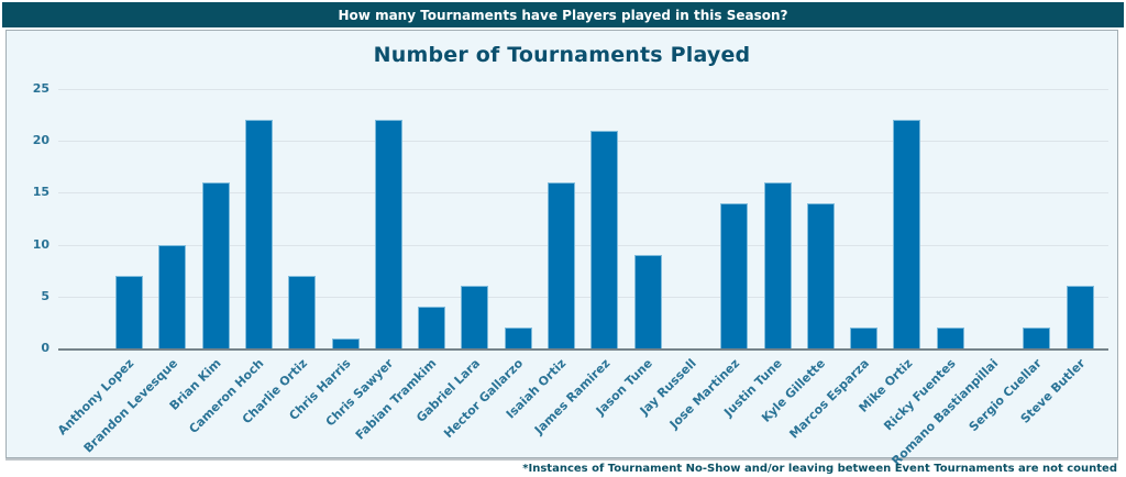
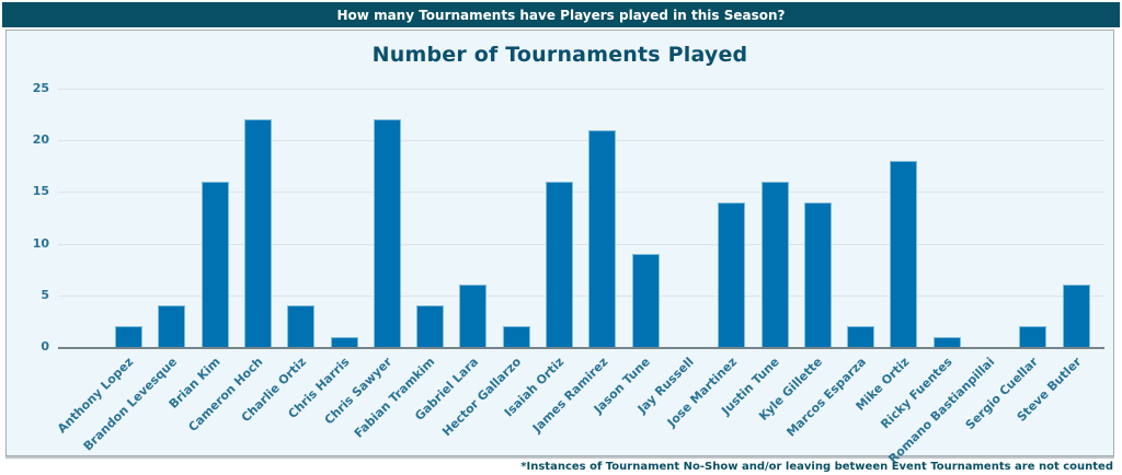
Anthony Lopez: 7 -> 2
Brandon Levesque: 10 -> 4
Charlie Ortiz: 7 -> 4
Mike Ortiz: 22 -> 18
Ricky Fuentes: 2 -> 1
